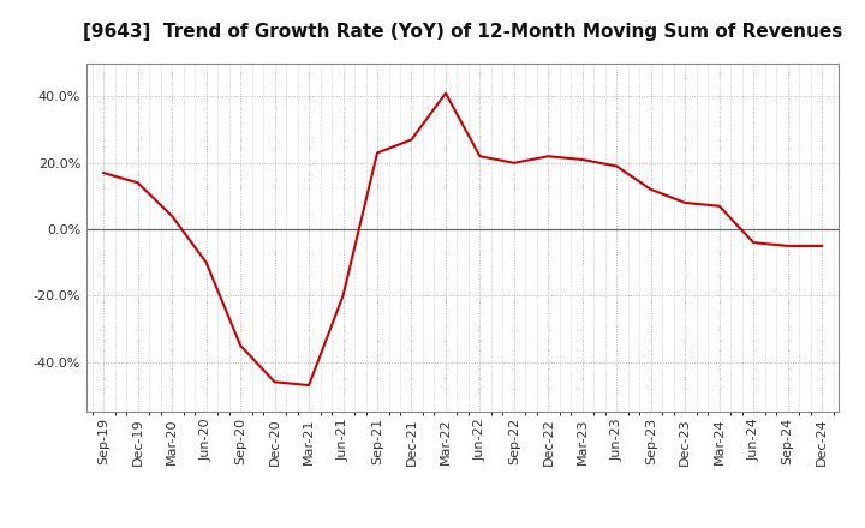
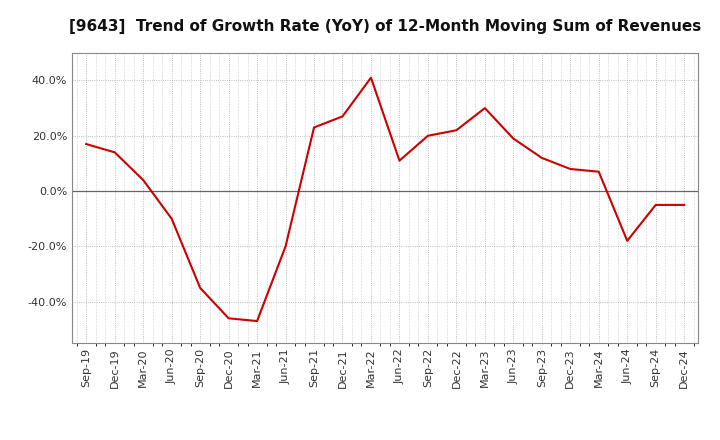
Jun-22: 22% -> 11%
Mar-23: 21% -> 30%
Jun-24: -4% -> -18%
